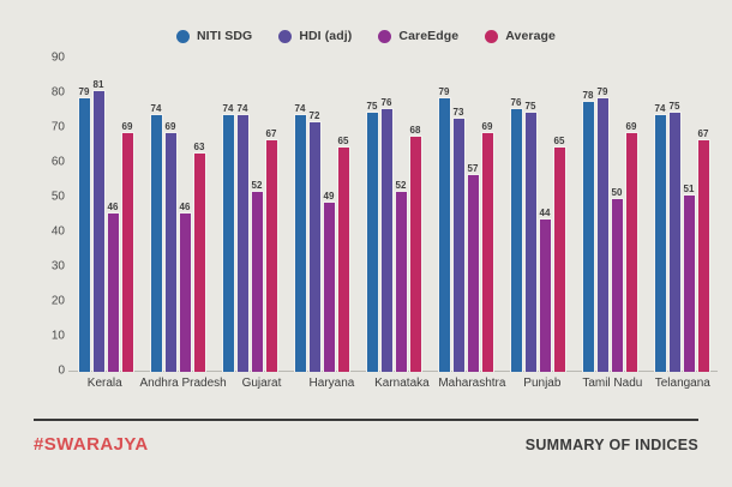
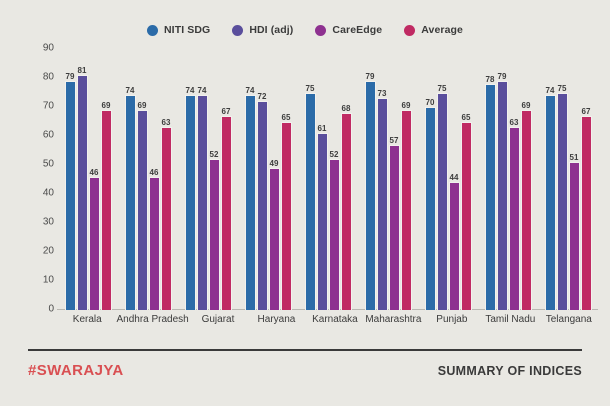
HDI (adj)/Karnataka: 76 -> 61
NITI SDG/Punjab: 76 -> 70
CareEdge/Tamil Nadu: 50 -> 63
